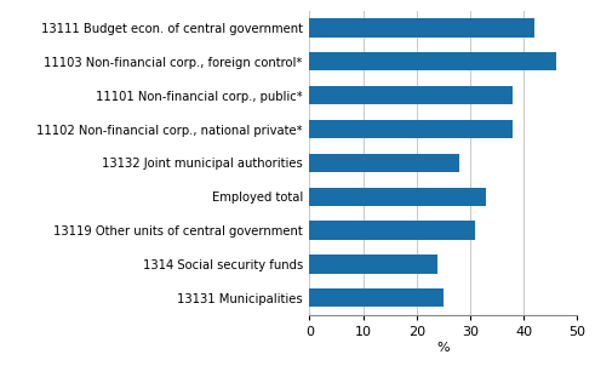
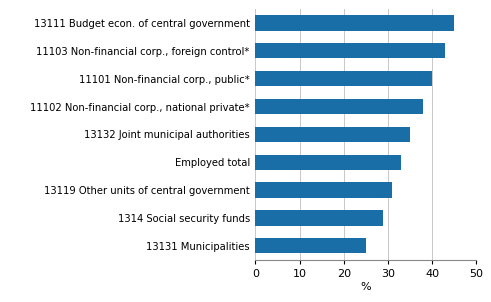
13111 Budget econ. of central government: 42 -> 45
11103 Non-financial corp., foreign control*: 46 -> 43
11101 Non-financial corp., public*: 38 -> 40
13132 Joint municipal authorities: 28 -> 35
1314 Social security funds: 24 -> 29
